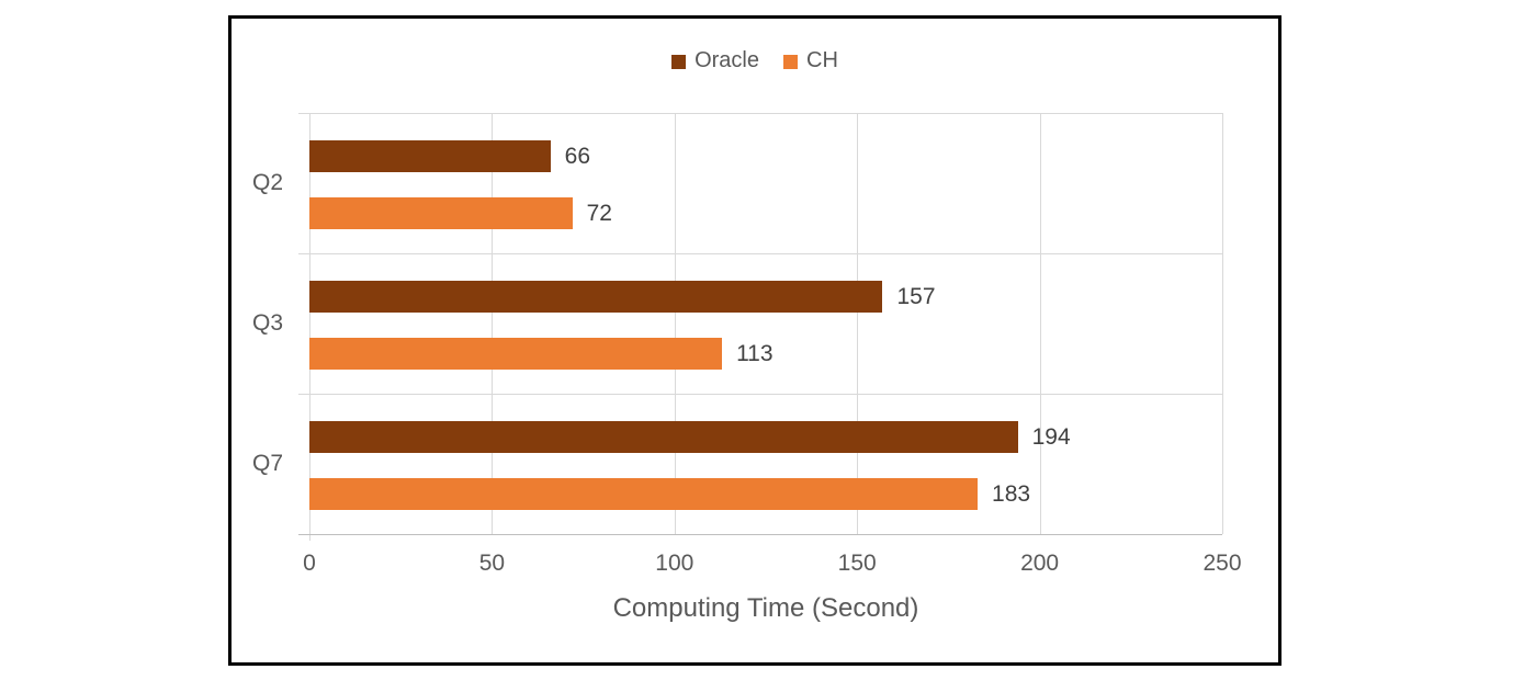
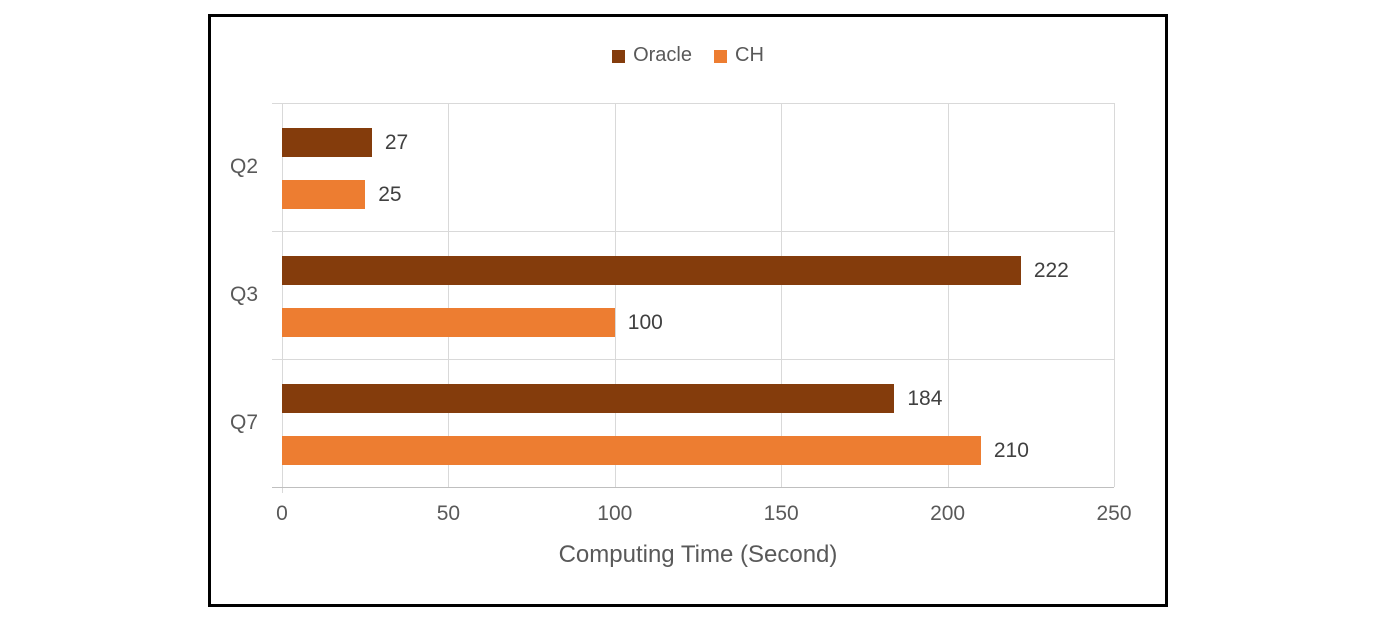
Oracle/Q2: 66 -> 27
CH/Q2: 72 -> 25
Oracle/Q3: 157 -> 222
CH/Q3: 113 -> 100
Oracle/Q7: 194 -> 184
CH/Q7: 183 -> 210
